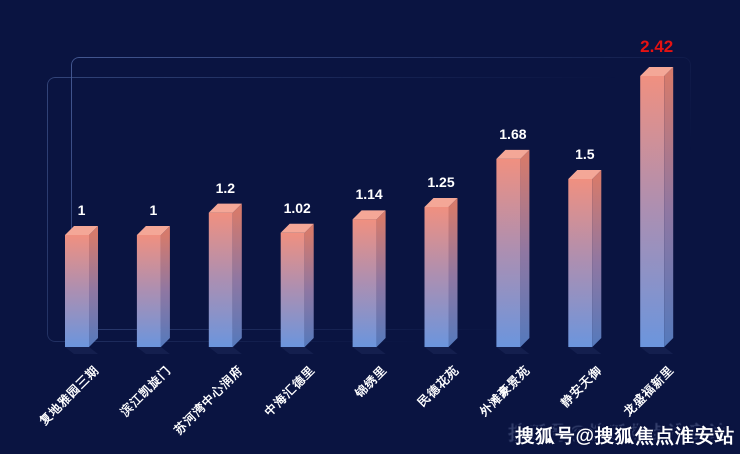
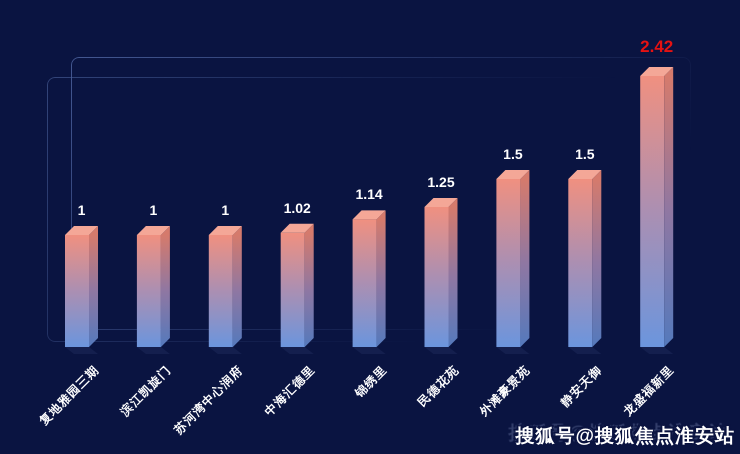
苏河湾中心润府: 1.2 -> 1
外滩豪景苑: 1.68 -> 1.5
